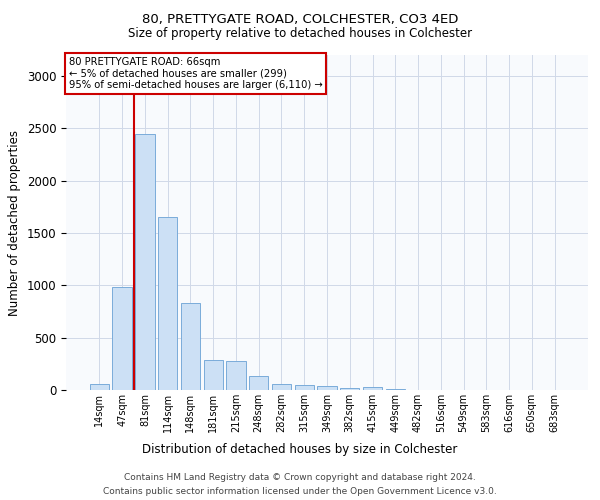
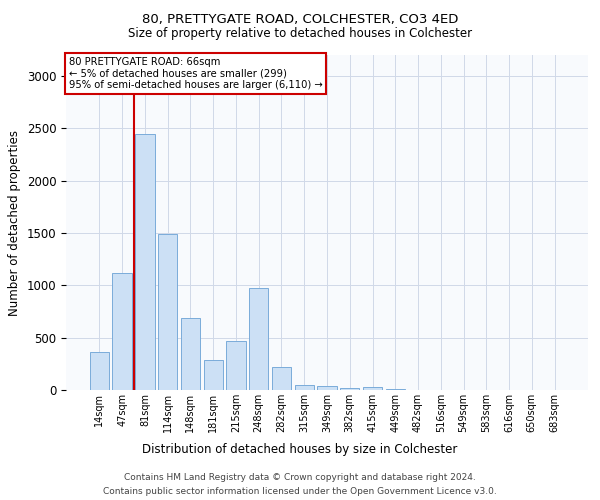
14sqm: 60 -> 360
47sqm: 980 -> 1120
114sqm: 1650 -> 1490
148sqm: 830 -> 690
215sqm: 280 -> 470
248sqm: 130 -> 970
282sqm: 60 -> 220
